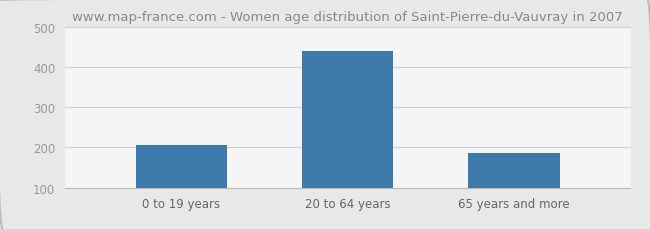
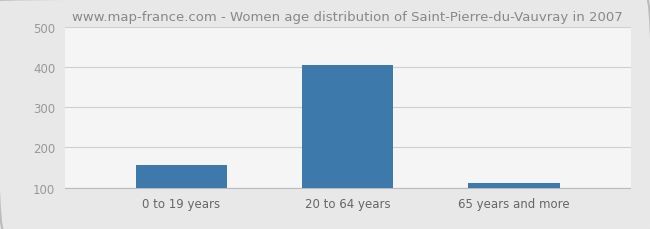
0 to 19 years: 205 -> 155
20 to 64 years: 440 -> 404
65 years and more: 185 -> 112
